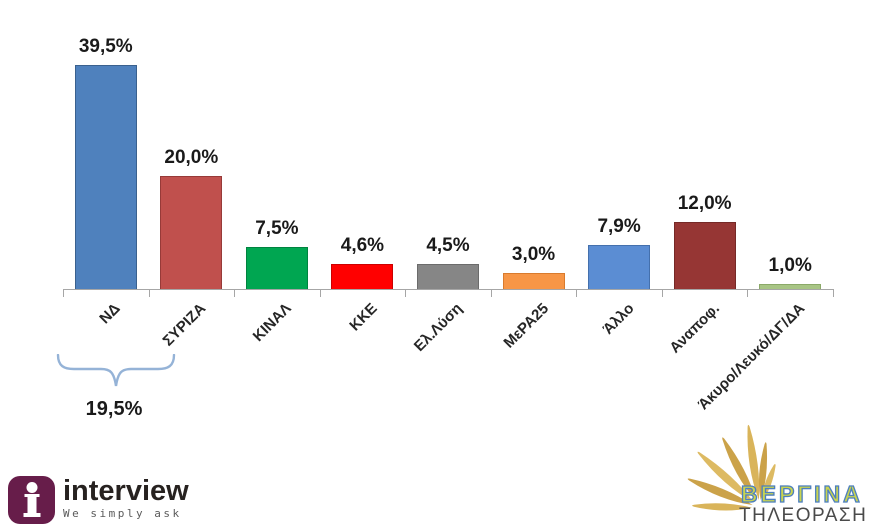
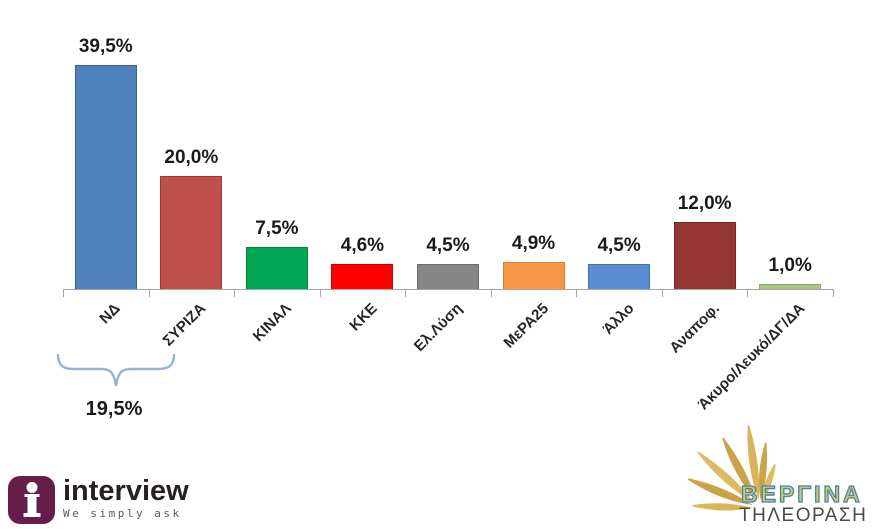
ΜεΡΑ25: 3,0% -> 4,9%
Άλλο: 7,9% -> 4,5%
